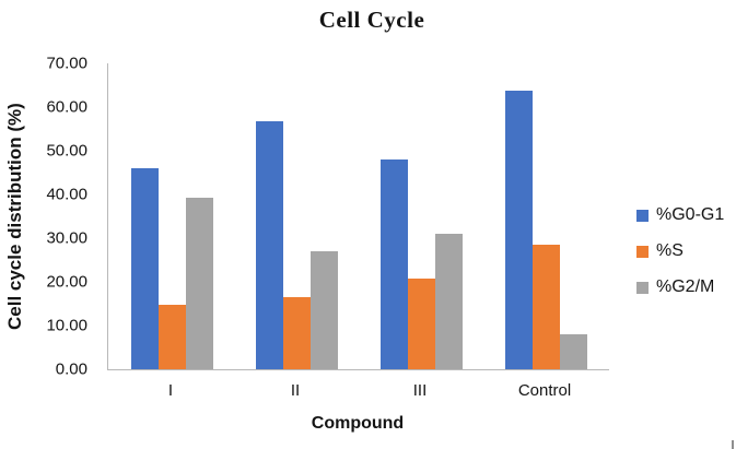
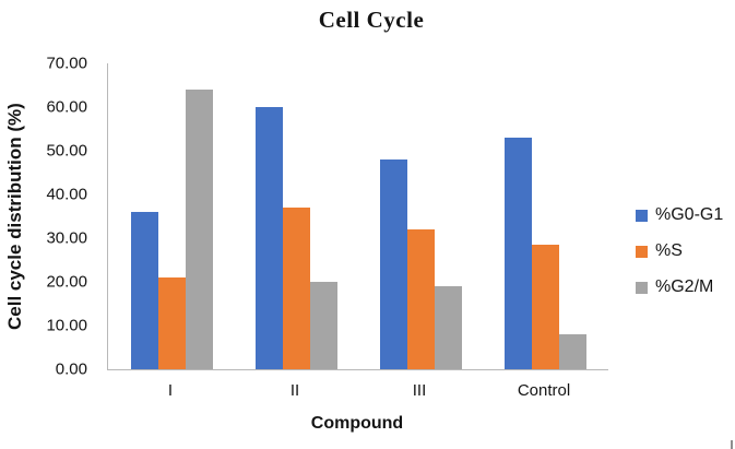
%G0-G1/I: 46 -> 36
%S/I: 15 -> 21
%G2/M/I: 39 -> 64
%G0-G1/II: 57 -> 60
%S/II: 17 -> 37
%G2/M/II: 27 -> 20
%S/III: 21 -> 32
%G2/M/III: 31 -> 19
%G0-G1/Control: 64 -> 53
